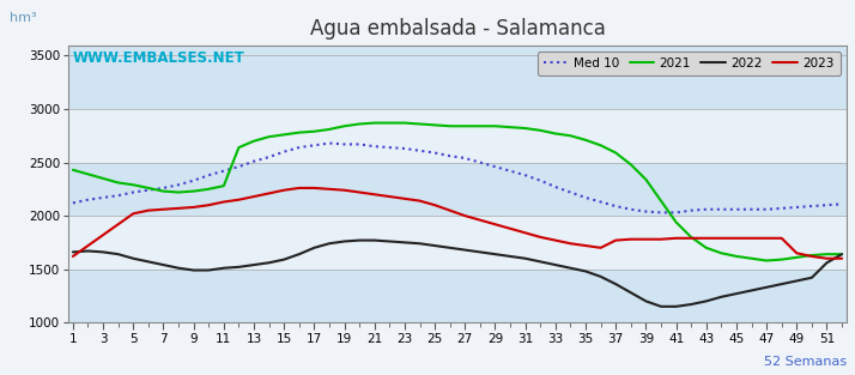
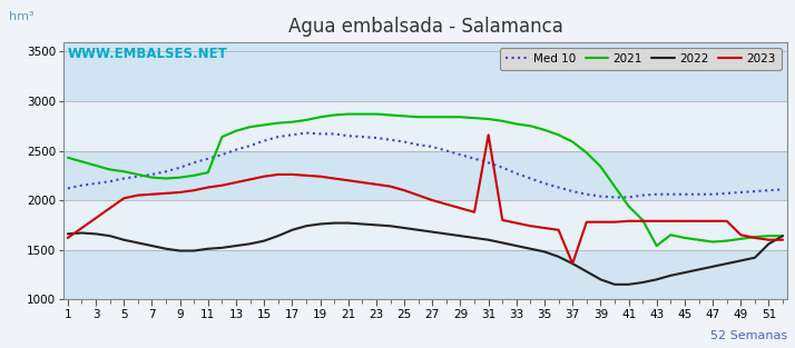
2023/31: 1840 -> 2660
2023/37: 1770 -> 1360
2021/43: 1700 -> 1540
